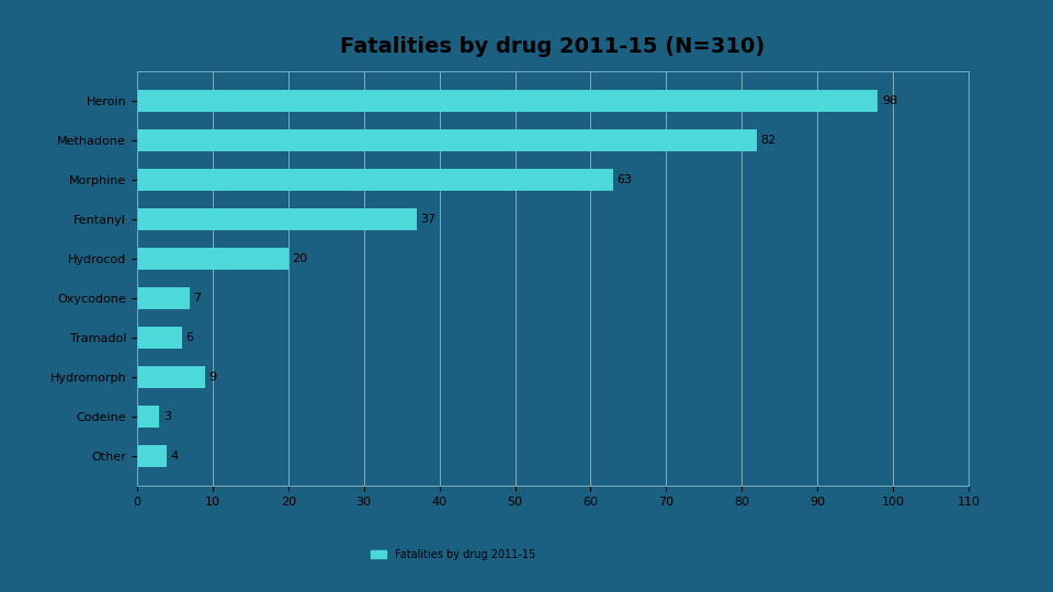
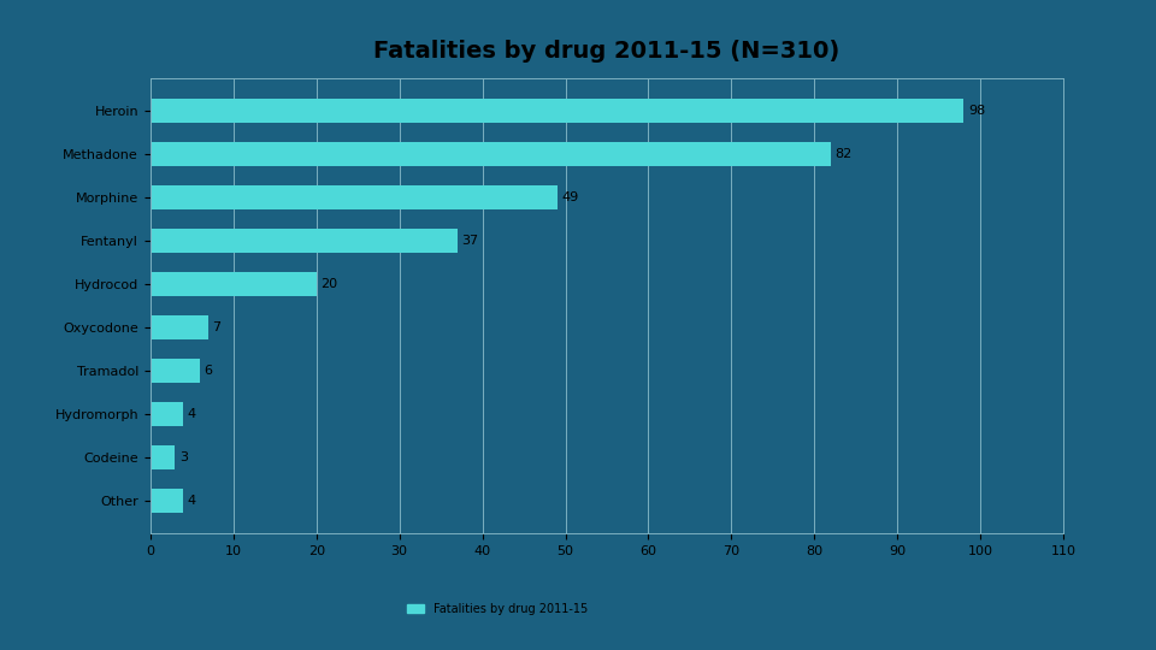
Morphine: 63 -> 49
Hydromorph: 9 -> 4
